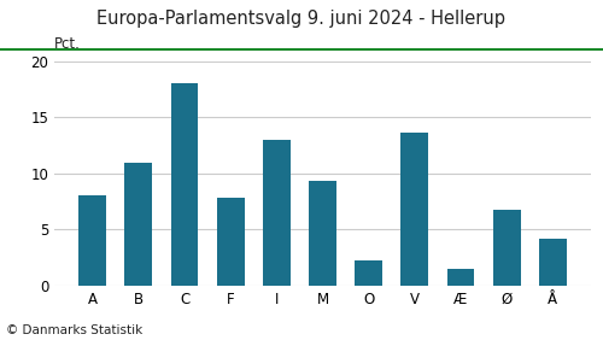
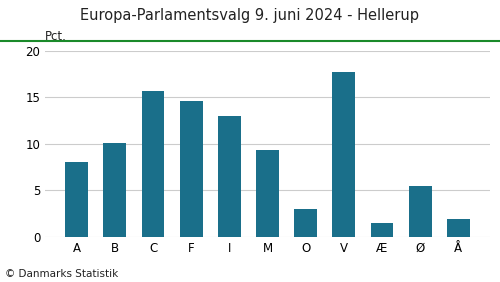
B: 11.0 -> 10.1
C: 18.0 -> 15.7
F: 7.8 -> 14.6
O: 2.2 -> 3.0
V: 13.6 -> 17.7
Ø: 6.8 -> 5.5
Å: 4.2 -> 1.9
